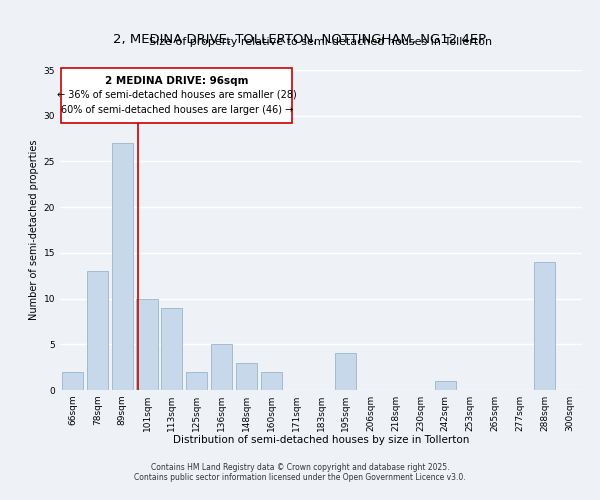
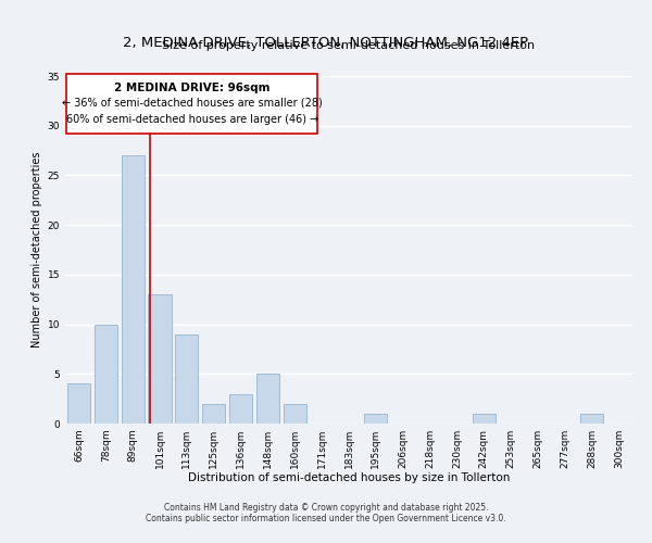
66sqm: 2 -> 4
78sqm: 13 -> 10
101sqm: 10 -> 13
136sqm: 5 -> 3
148sqm: 3 -> 5
195sqm: 4 -> 1
288sqm: 14 -> 1
